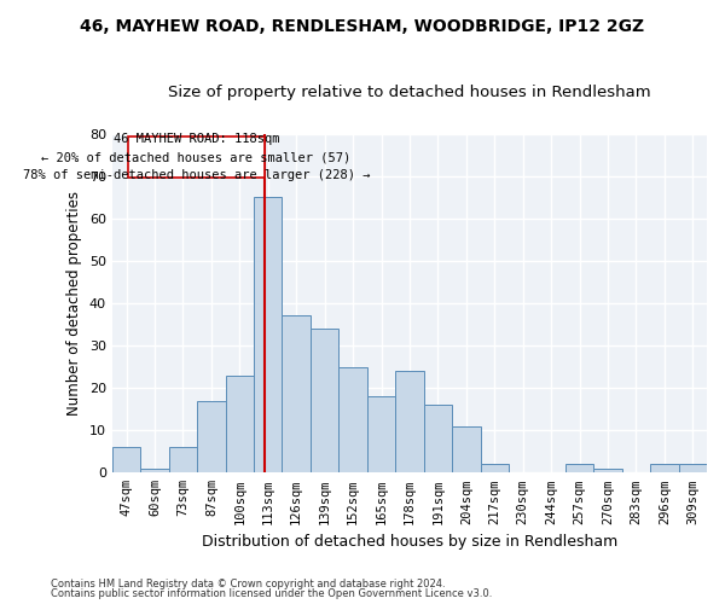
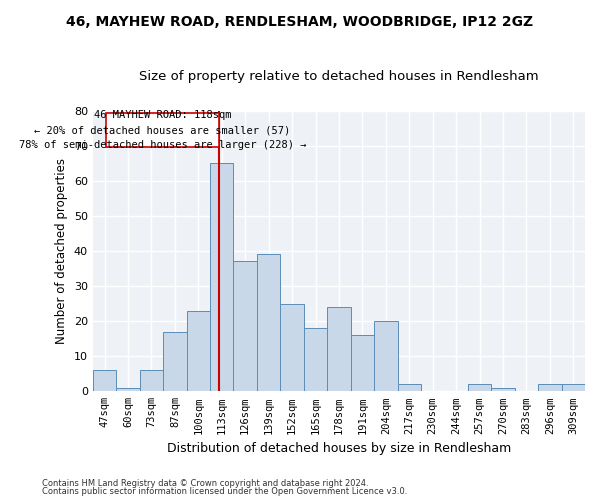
139sqm: 34 -> 39
204sqm: 11 -> 20
